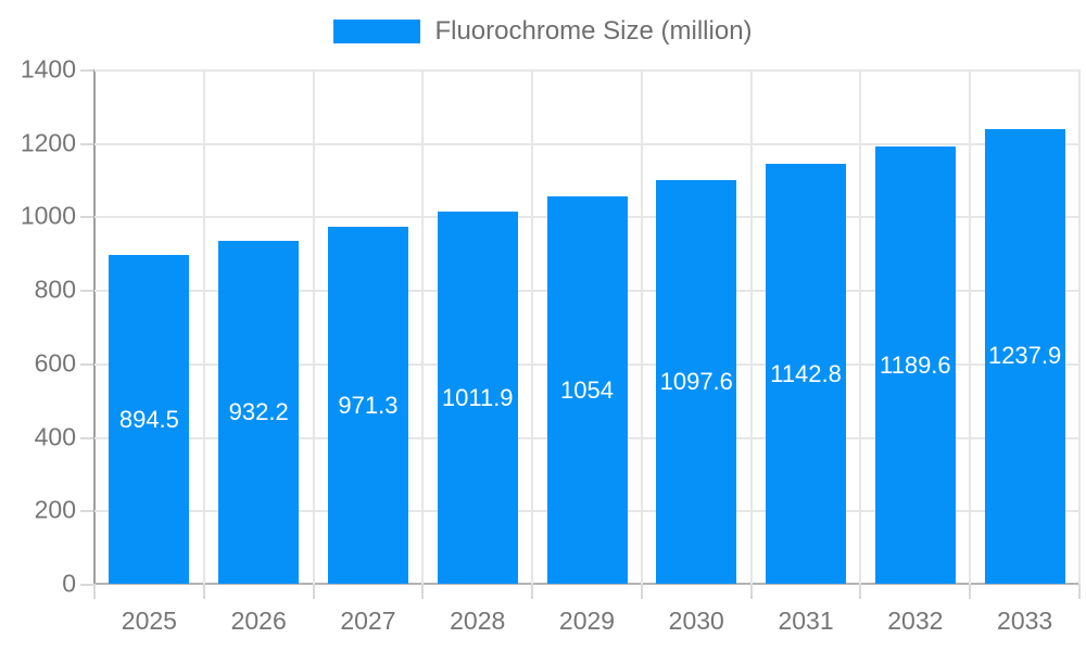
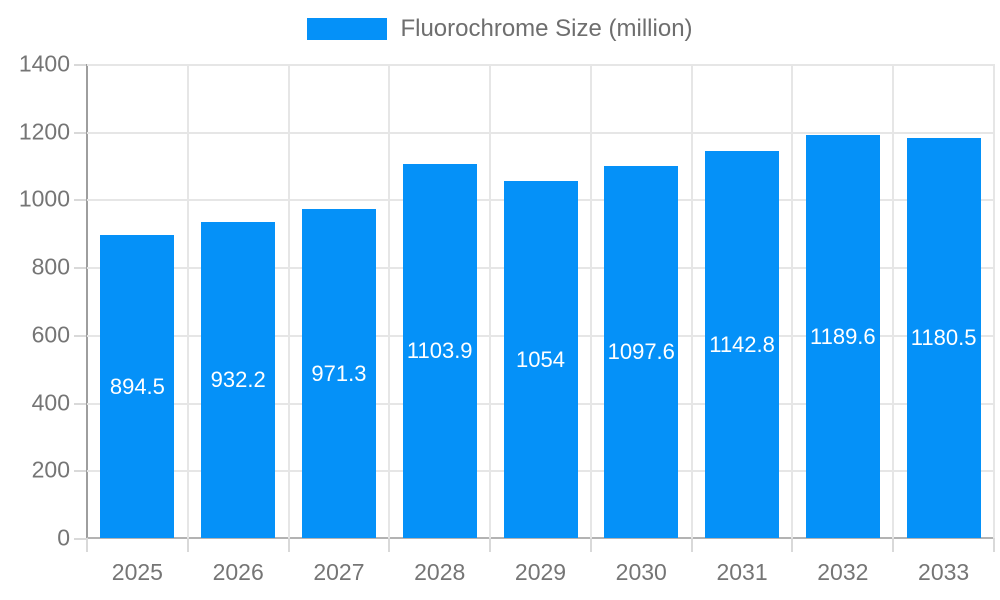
2028: 1011.9 -> 1103.9
2033: 1237.9 -> 1180.5
